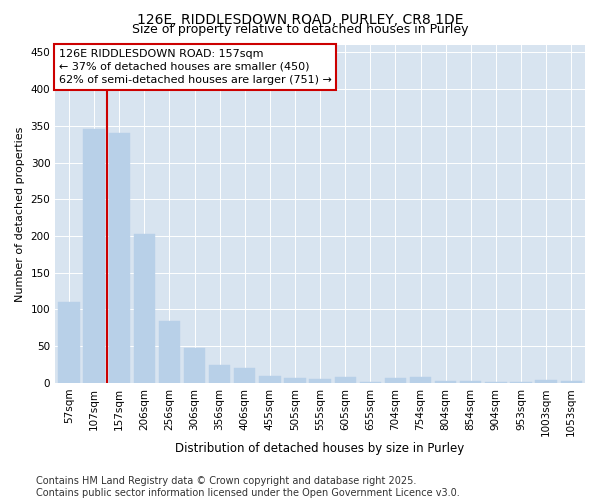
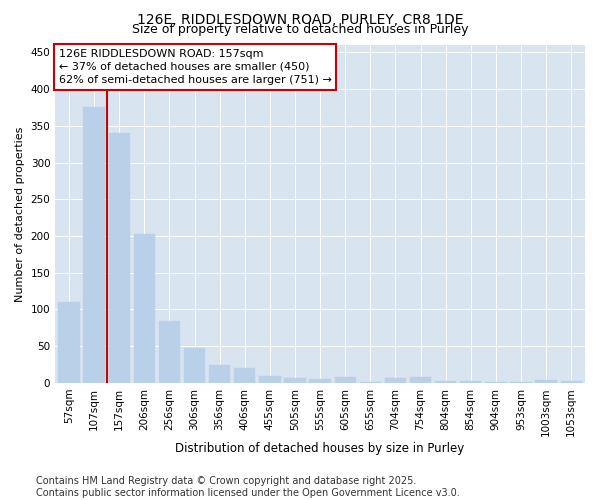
107sqm: 345 -> 376
